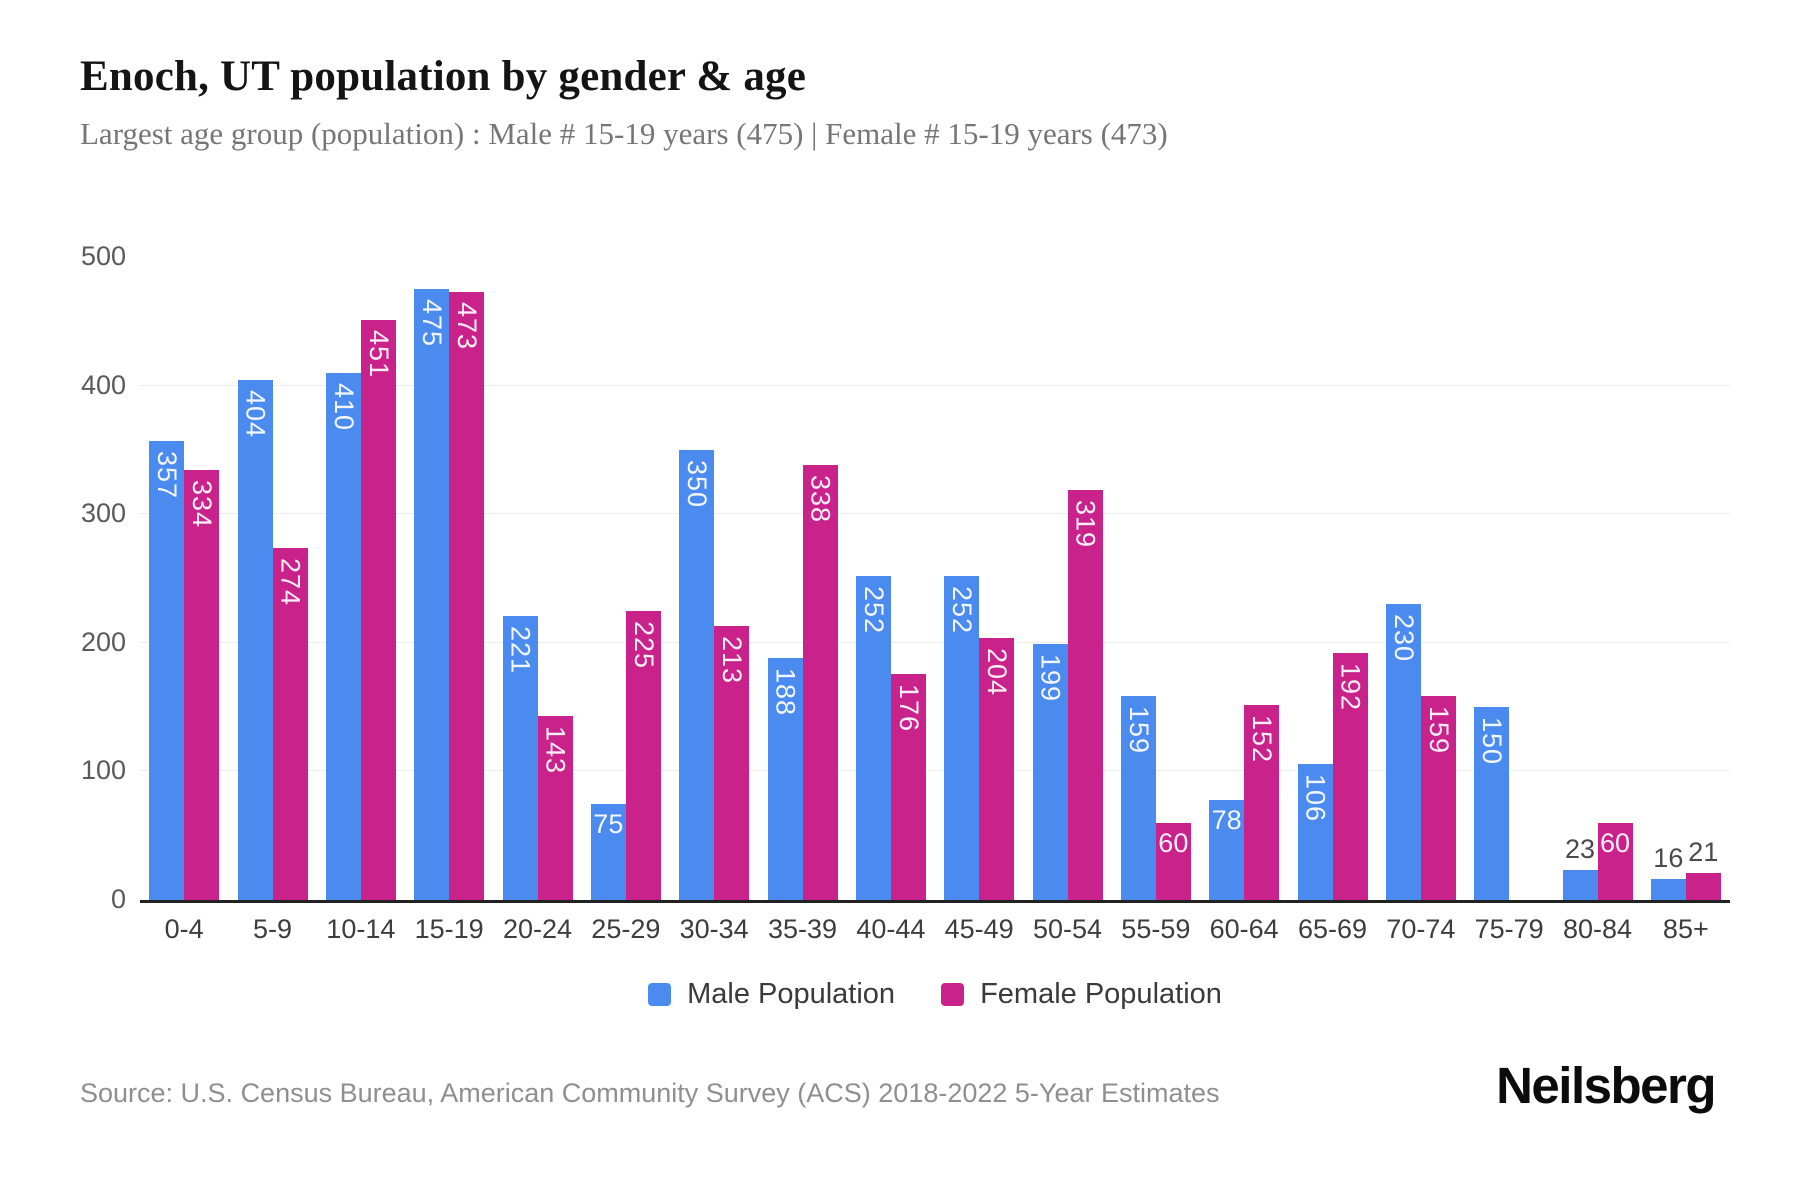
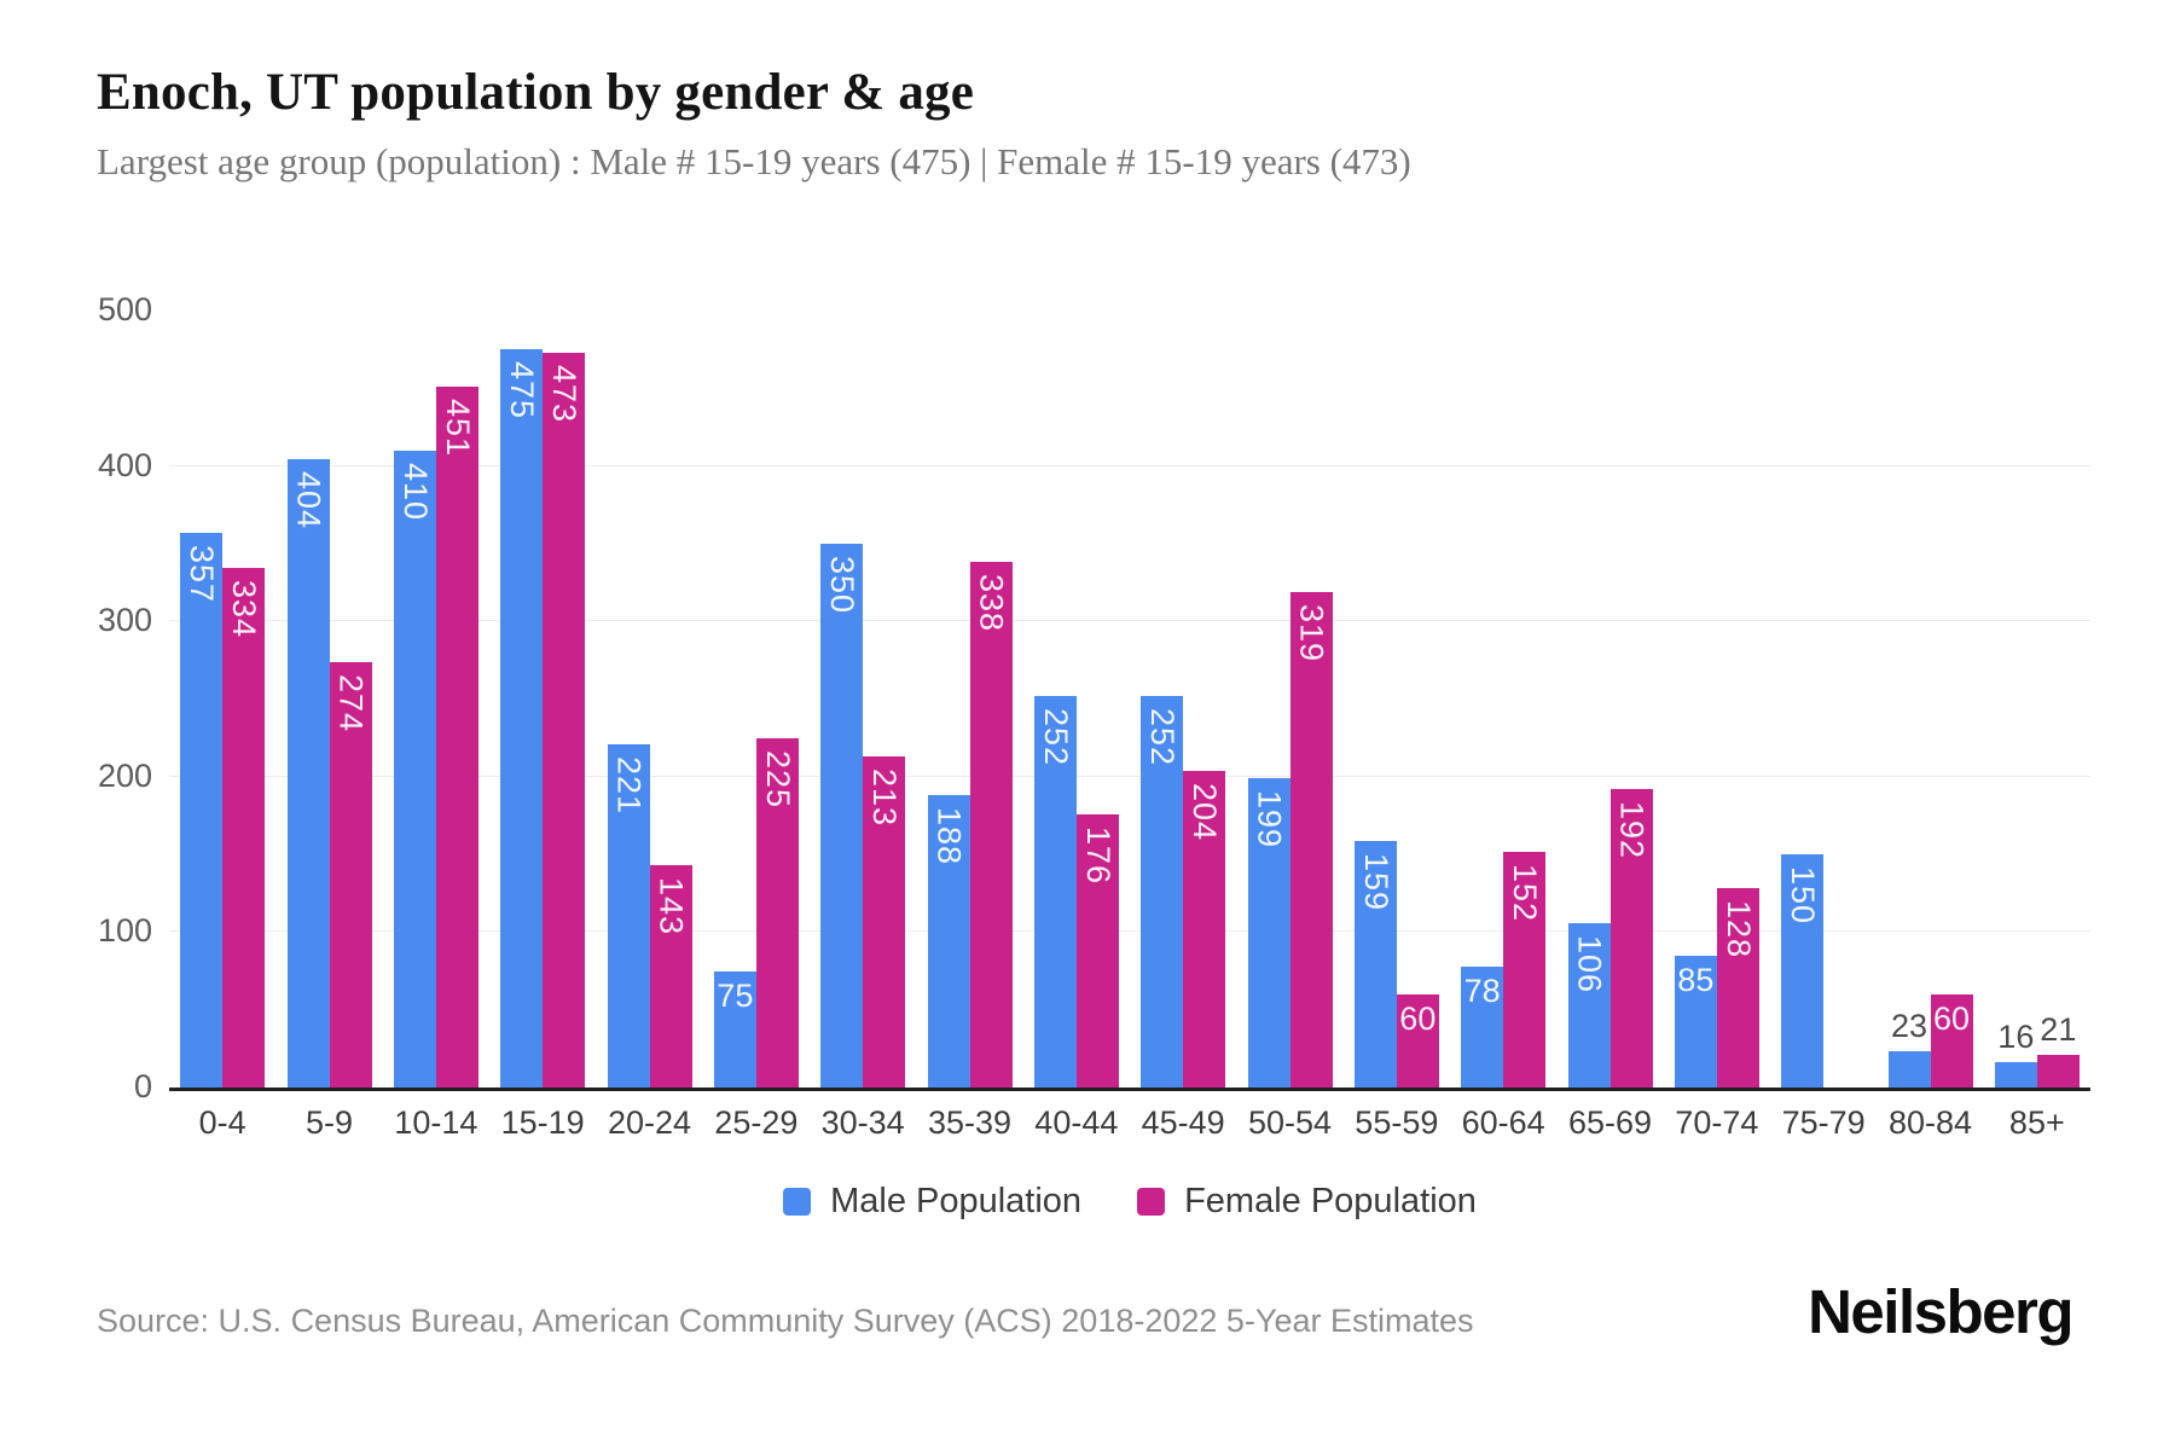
Male Population/70-74: 230 -> 85
Female Population/70-74: 159 -> 128
